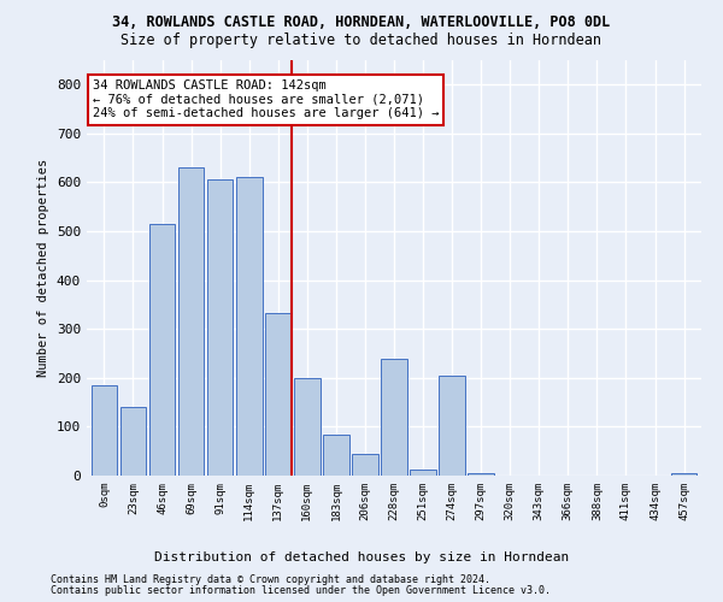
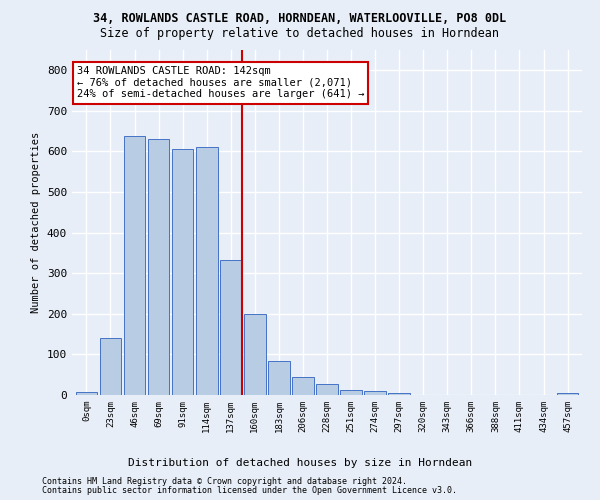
0sqm: 185 -> 7
46sqm: 515 -> 638
228sqm: 240 -> 27
274sqm: 205 -> 11
